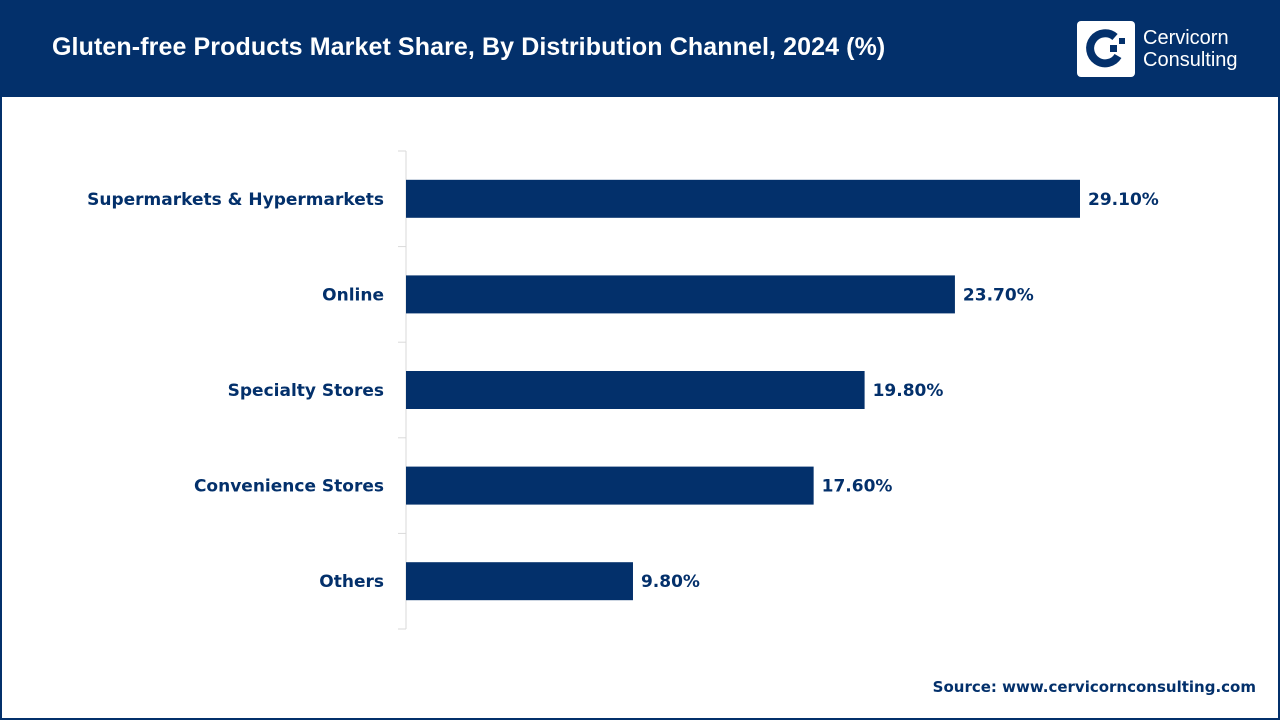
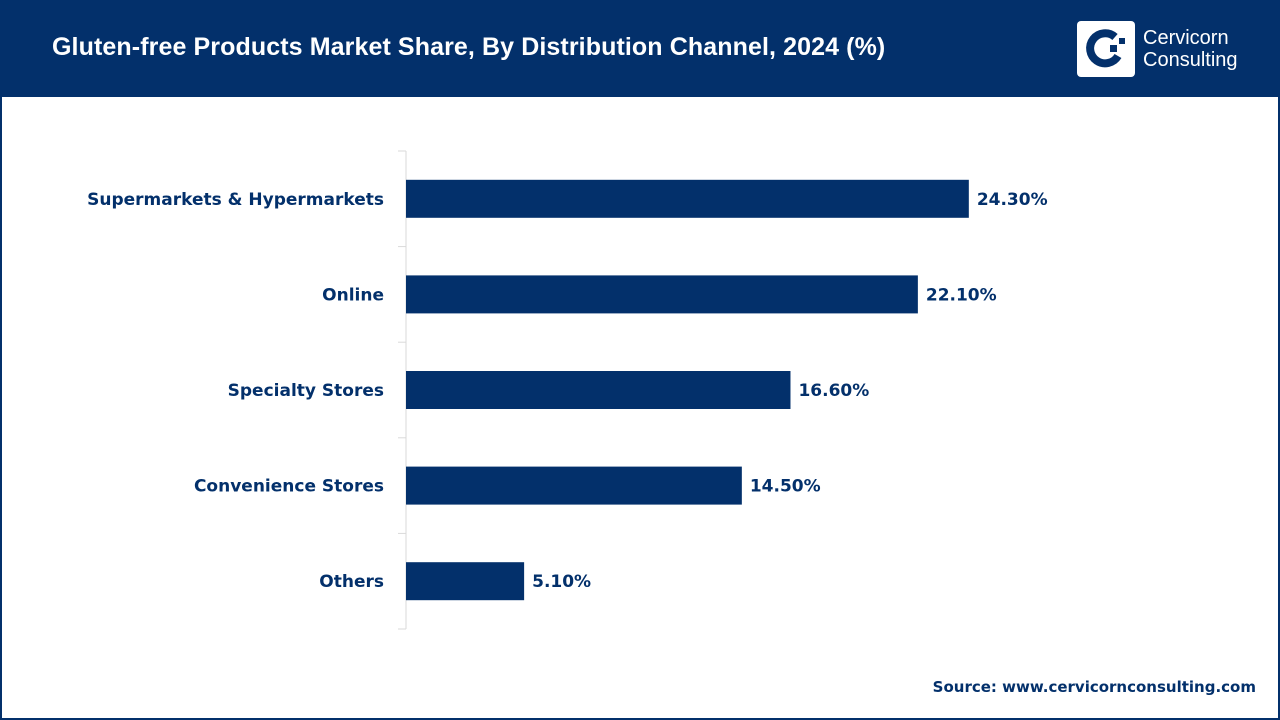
Supermarkets & Hypermarkets: 29.10% -> 24.30%
Online: 23.70% -> 22.10%
Specialty Stores: 19.80% -> 16.60%
Convenience Stores: 17.60% -> 14.50%
Others: 9.80% -> 5.10%
